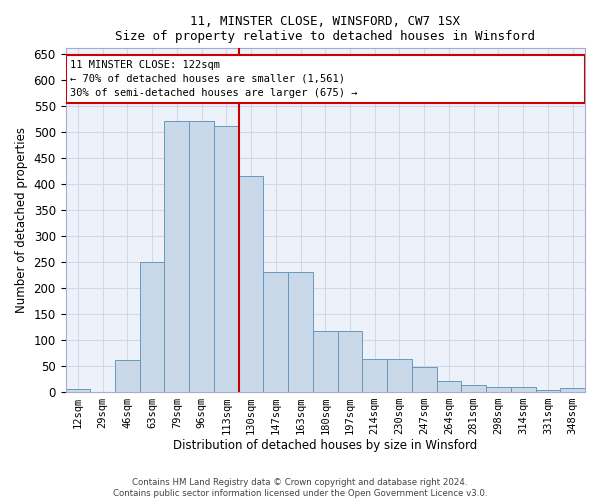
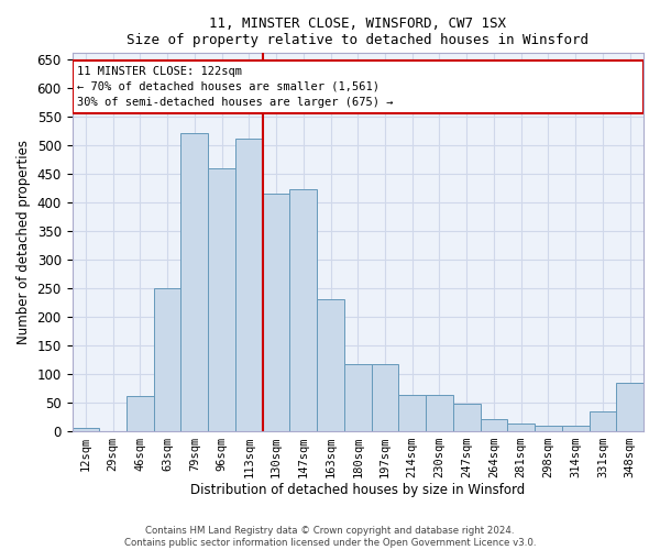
96sqm: 520 -> 458
147sqm: 230 -> 422
331sqm: 3 -> 34
348sqm: 7 -> 84
